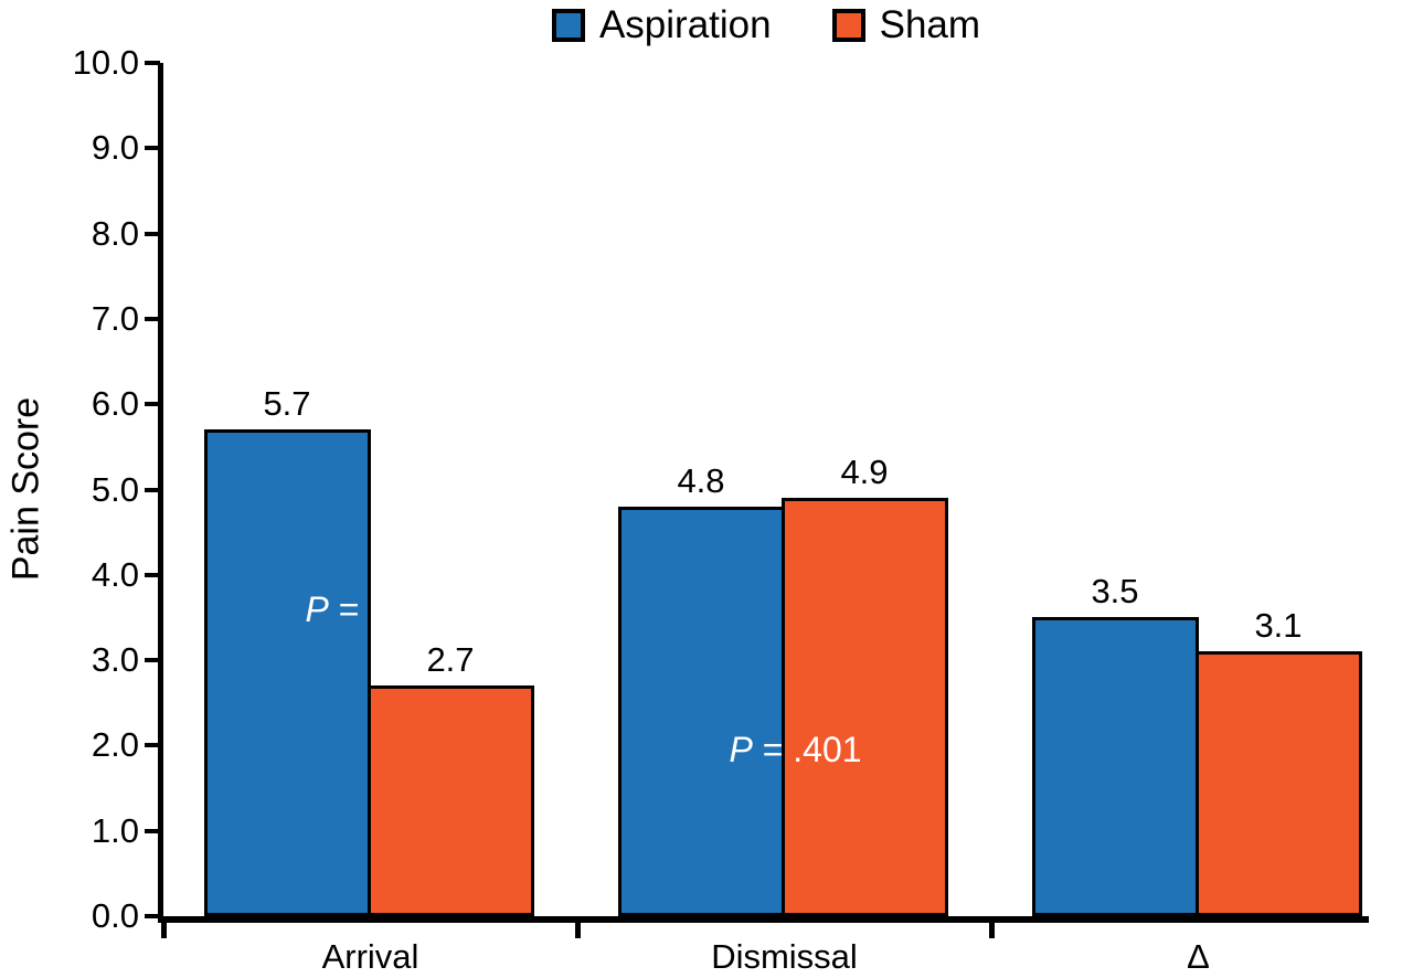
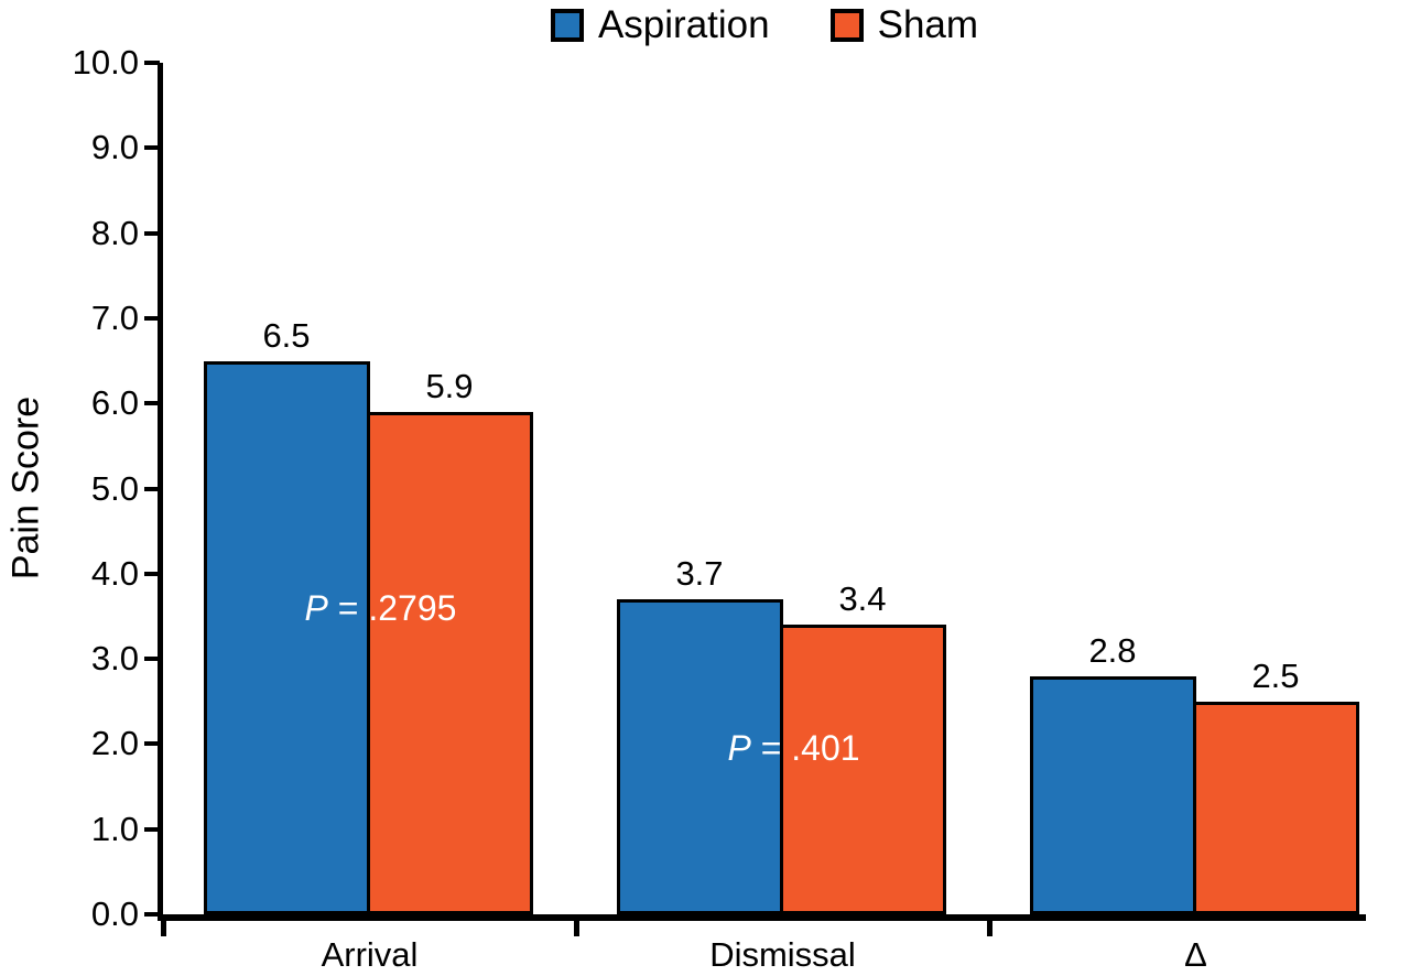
Aspiration/Arrival: 5.7 -> 6.5
Sham/Arrival: 2.7 -> 5.9
Aspiration/Dismissal: 4.8 -> 3.7
Sham/Dismissal: 4.9 -> 3.4
Aspiration/Δ: 3.5 -> 2.8
Sham/Δ: 3.1 -> 2.5
